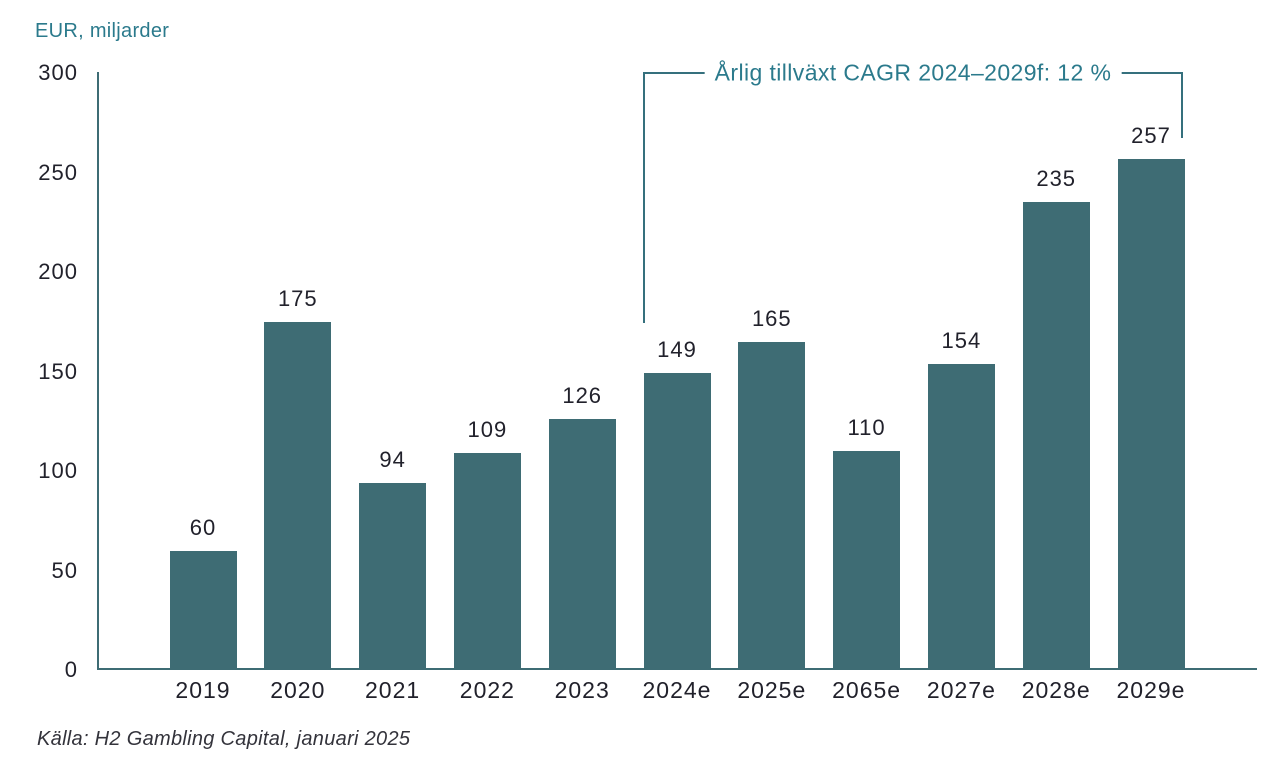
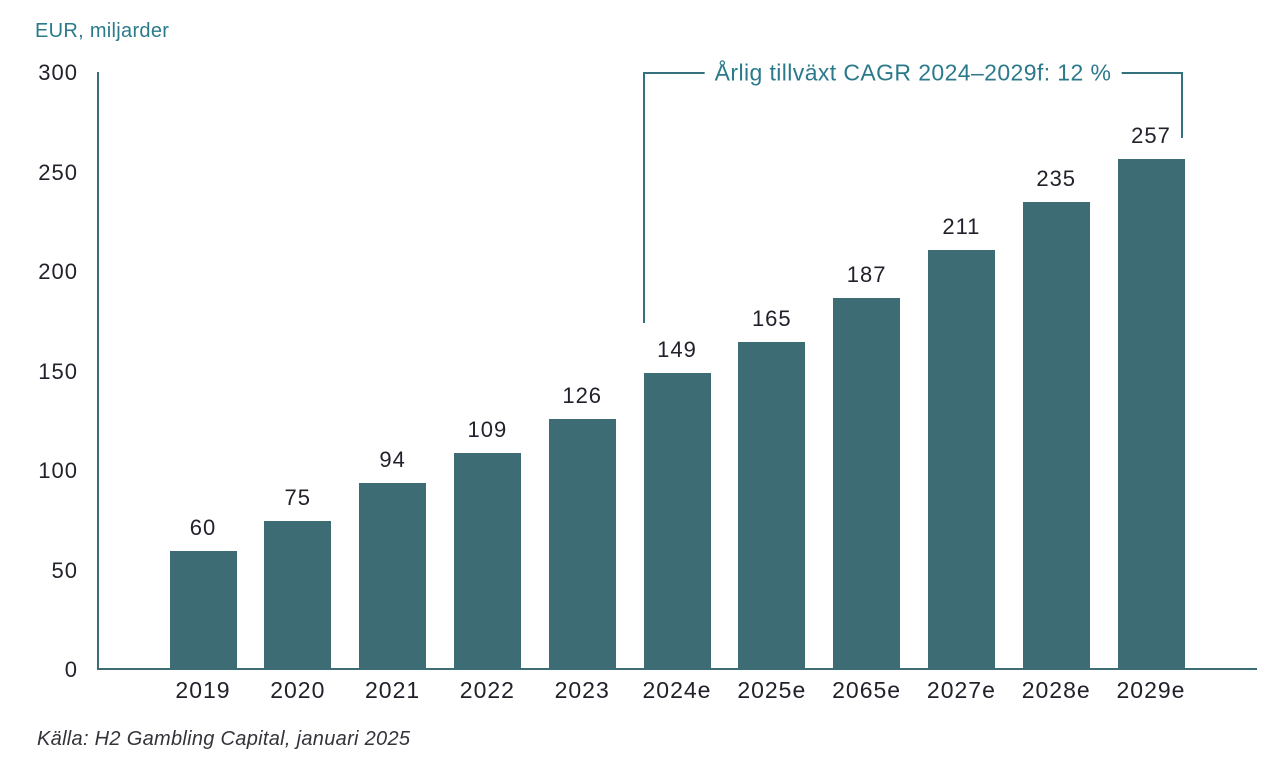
2020: 175 -> 75
2065e: 110 -> 187
2027e: 154 -> 211
